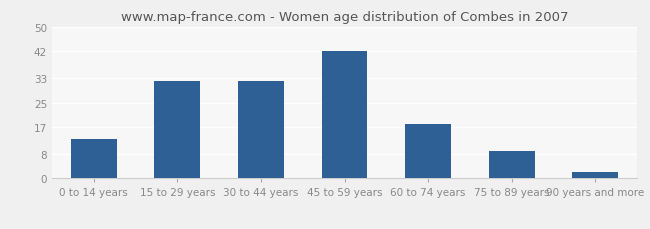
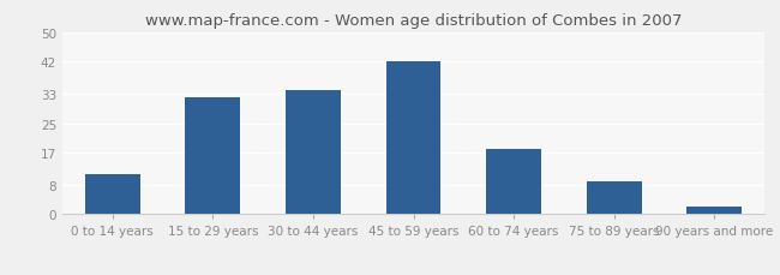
0 to 14 years: 13 -> 11
30 to 44 years: 32 -> 34
